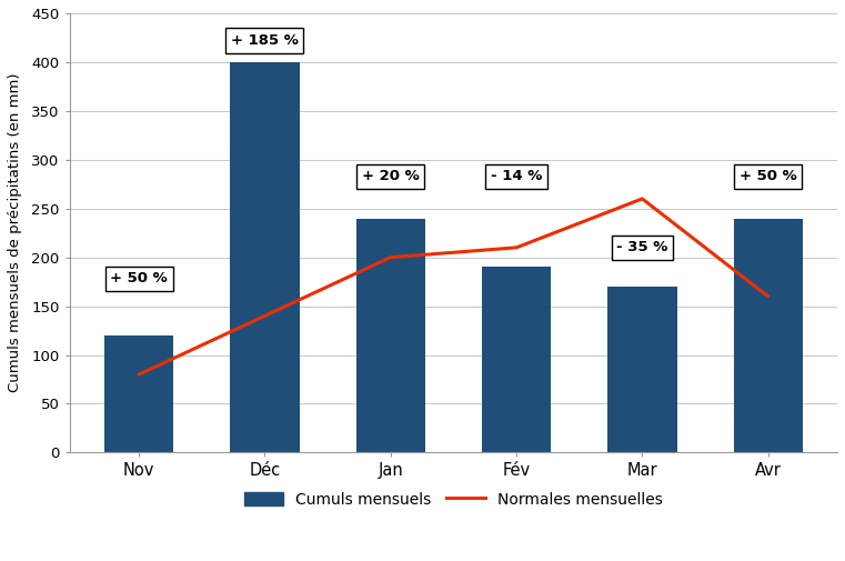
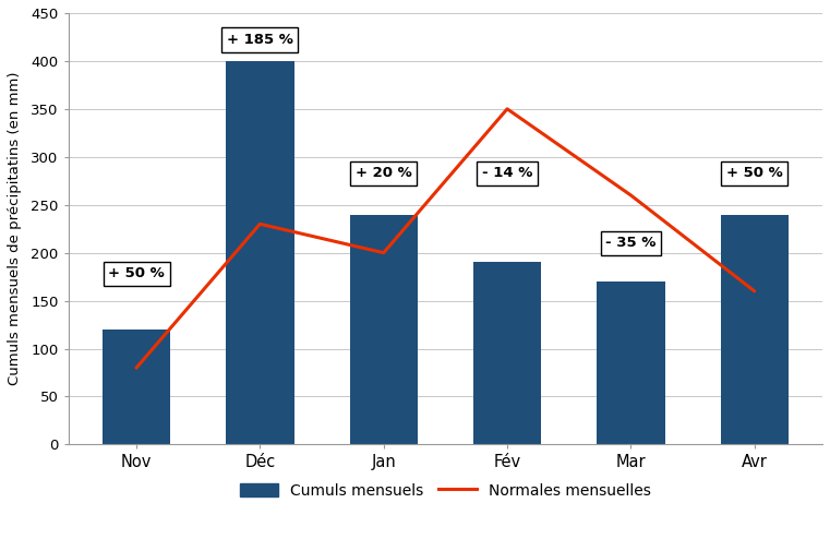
Normales mensuelles/Déc: 140 -> 230
Normales mensuelles/Fév: 210 -> 350
